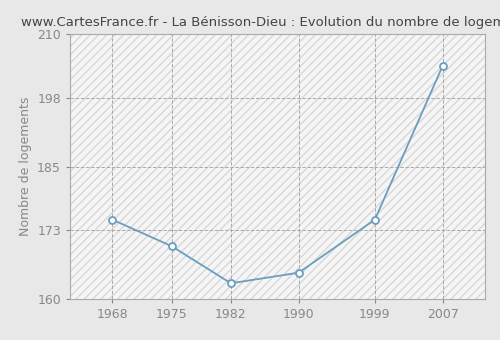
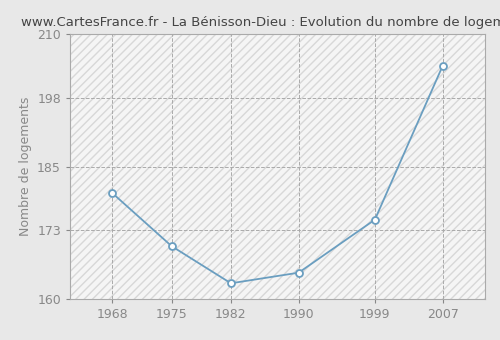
1968: 175 -> 180
